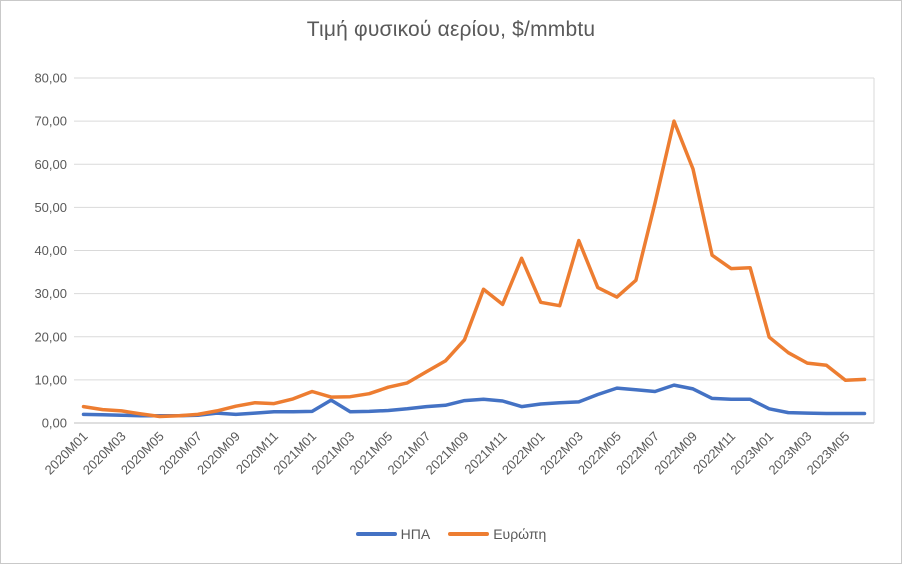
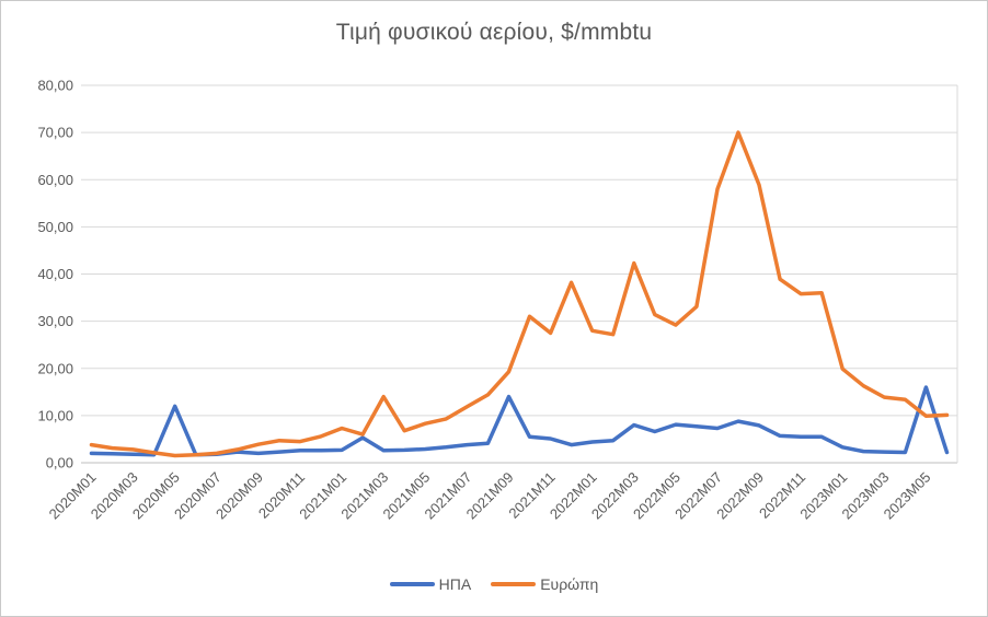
ΗΠΑ/2020M05: 2 -> 12
Ευρώπη/2021M03: 6 -> 14
ΗΠΑ/2021M09: 5 -> 14
ΗΠΑ/2022M03: 5 -> 8
Ευρώπη/2022M07: 51 -> 58
ΗΠΑ/2023M05: 2 -> 16
